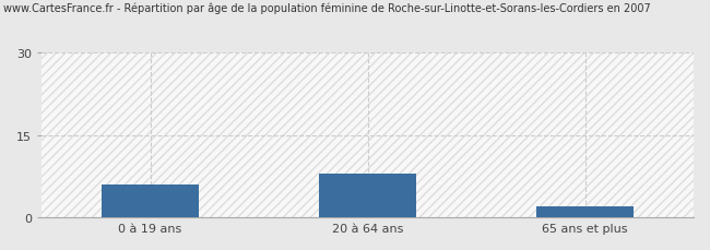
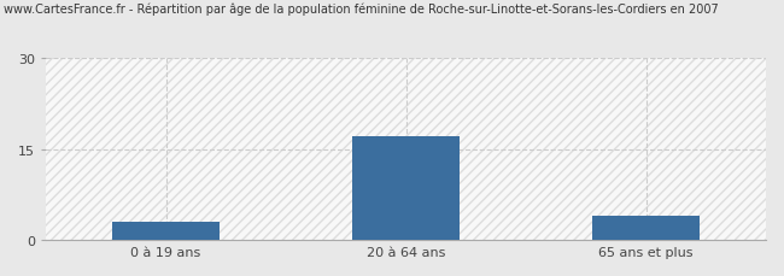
0 à 19 ans: 6 -> 3
20 à 64 ans: 8 -> 17
65 ans et plus: 2 -> 4
